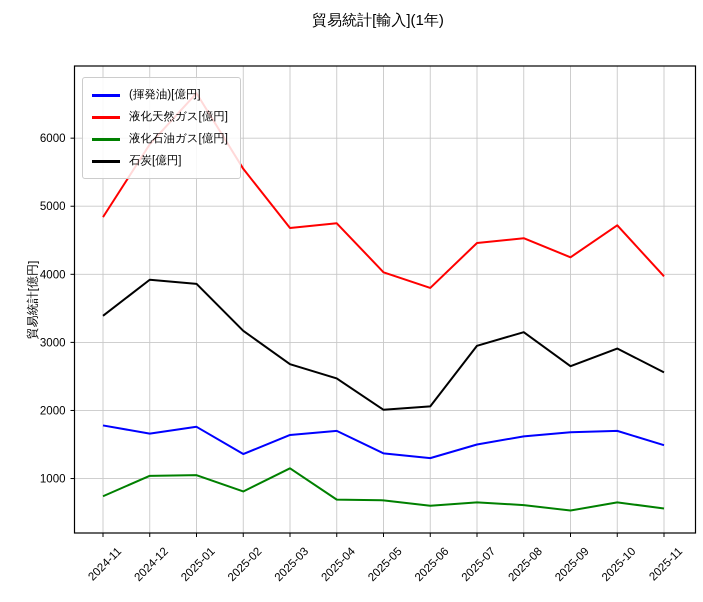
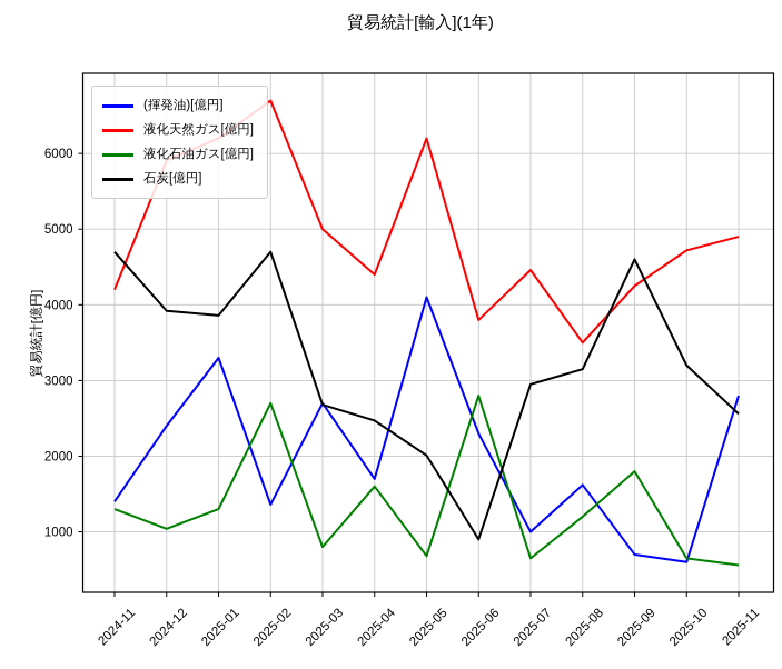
(揮発油)[億円]/2024-11: 1800 -> 1400
液化天然ガス[億円]/2024-11: 4800 -> 4200
液化石油ガス[億円]/2024-11: 700 -> 1300
石炭[億円]/2024-11: 3400 -> 4700
(揮発油)[億円]/2024-12: 1700 -> 2400
(揮発油)[億円]/2025-01: 1800 -> 3300
液化天然ガス[億円]/2025-01: 6700 -> 6200
液化石油ガス[億円]/2025-01: 1000 -> 1300
液化天然ガス[億円]/2025-02: 5600 -> 6700
液化石油ガス[億円]/2025-02: 800 -> 2700
石炭[億円]/2025-02: 3200 -> 4700
(揮発油)[億円]/2025-03: 1600 -> 2700
液化天然ガス[億円]/2025-03: 4700 -> 5000
液化石油ガス[億円]/2025-03: 1200 -> 800
液化天然ガス[億円]/2025-04: 4800 -> 4400
液化石油ガス[億円]/2025-04: 700 -> 1600
(揮発油)[億円]/2025-05: 1400 -> 4100
液化天然ガス[億円]/2025-05: 4000 -> 6200
(揮発油)[億円]/2025-06: 1300 -> 2300
液化石油ガス[億円]/2025-06: 600 -> 2800
石炭[億円]/2025-06: 2100 -> 900
(揮発油)[億円]/2025-07: 1500 -> 1000
液化天然ガス[億円]/2025-08: 4500 -> 3500
液化石油ガス[億円]/2025-08: 600 -> 1200
(揮発油)[億円]/2025-09: 1700 -> 700
液化石油ガス[億円]/2025-09: 500 -> 1800
石炭[億円]/2025-09: 2600 -> 4600
(揮発油)[億円]/2025-10: 1700 -> 600
石炭[億円]/2025-10: 2900 -> 3200
(揮発油)[億円]/2025-11: 1500 -> 2800
液化天然ガス[億円]/2025-11: 4000 -> 4900
